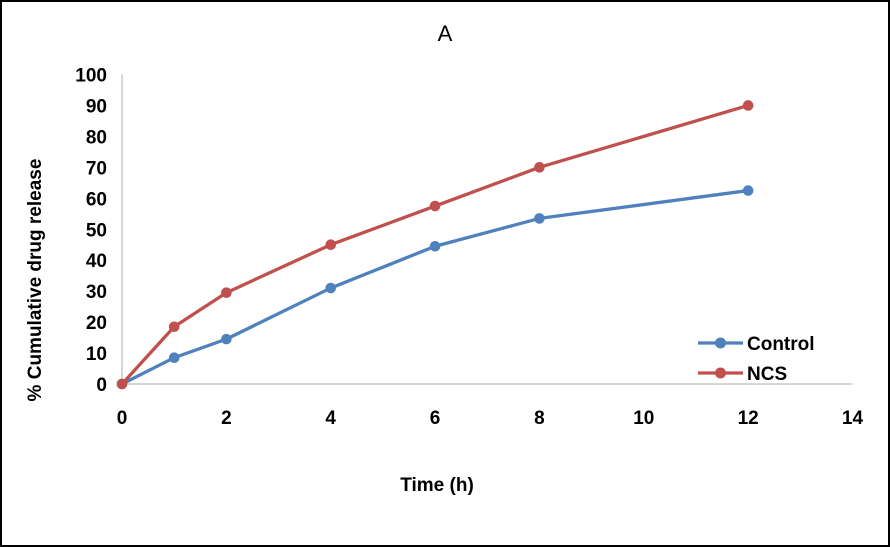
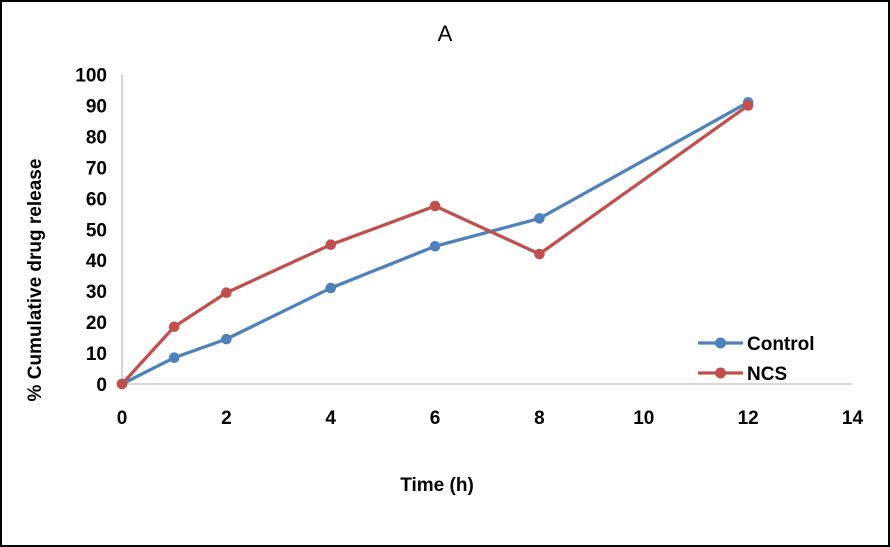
NCS/8: 70 -> 42
Control/12: 62 -> 91
